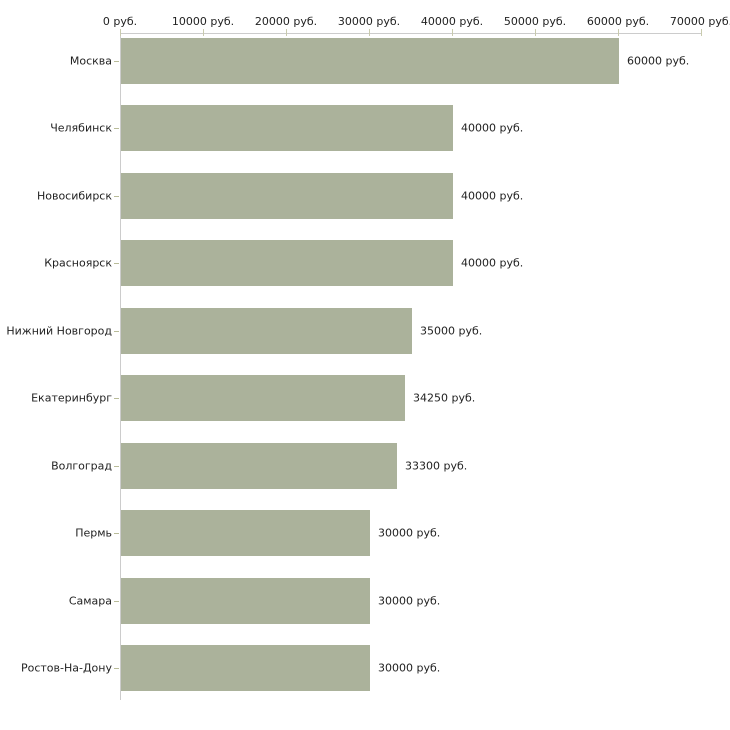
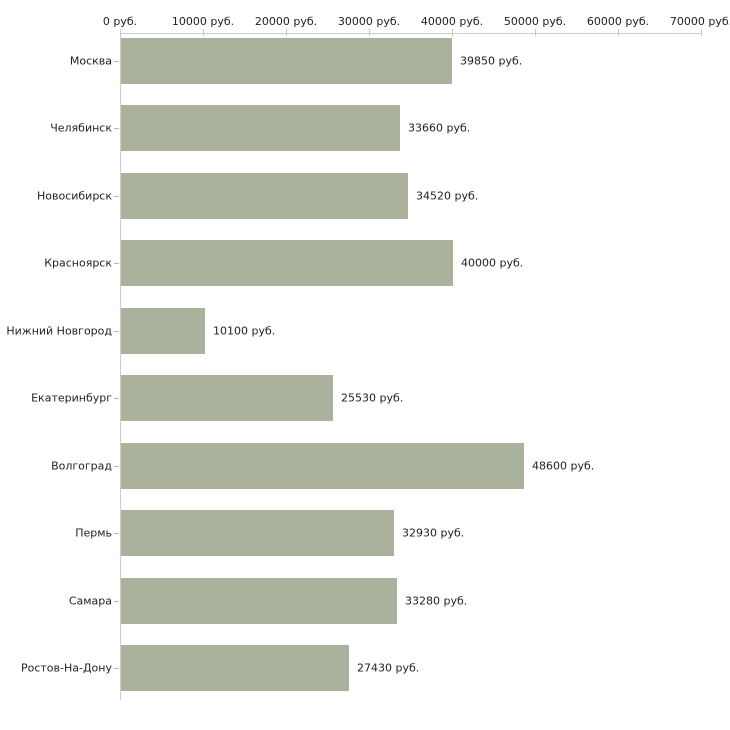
Москва: 60000 -> 39850
Челябинск: 40000 -> 33660
Новосибирск: 40000 -> 34520
Нижний Новгород: 35000 -> 10100
Екатеринбург: 34250 -> 25530
Волгоград: 33300 -> 48600
Пермь: 30000 -> 32930
Самара: 30000 -> 33280
Ростов-На-Дону: 30000 -> 27430
